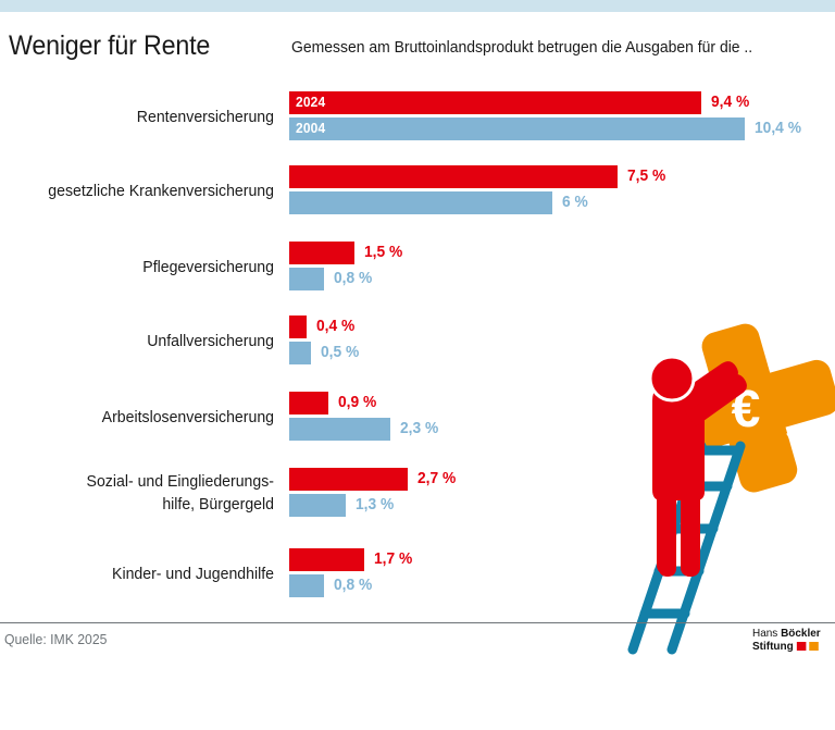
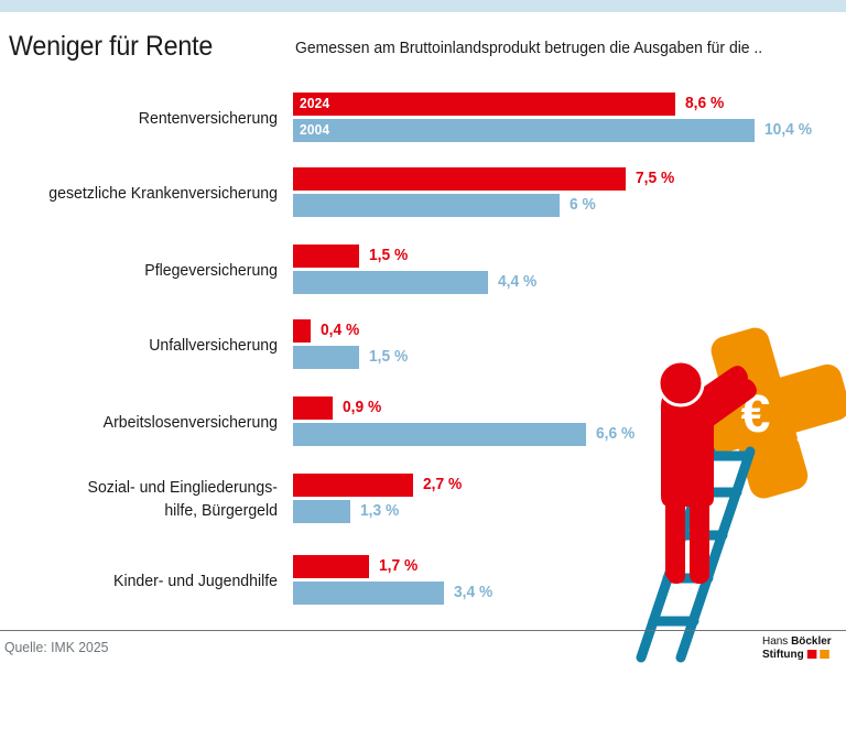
2024/Rentenversicherung: 9,4 -> 8,6
2004/Pflegeversicherung: 0,8 -> 4,4
2004/Unfallversicherung: 0,5 -> 1,5
2004/Arbeitslosenversicherung: 2,3 -> 6,6
2004/Kinder- und Jugendhilfe: 0,8 -> 3,4
